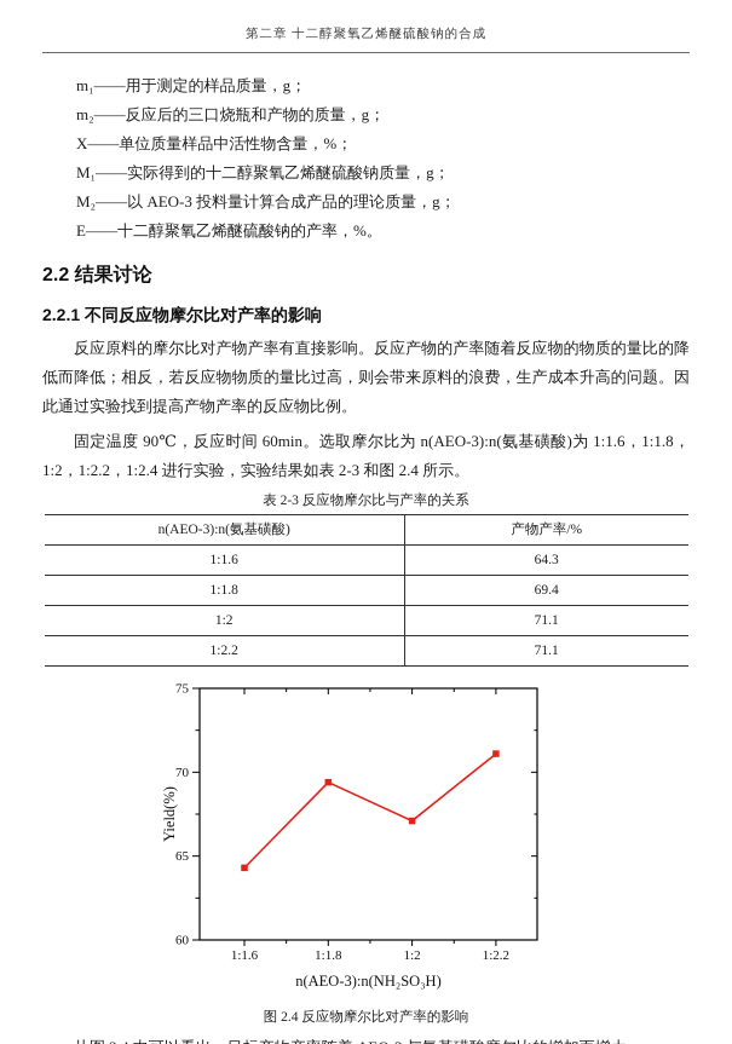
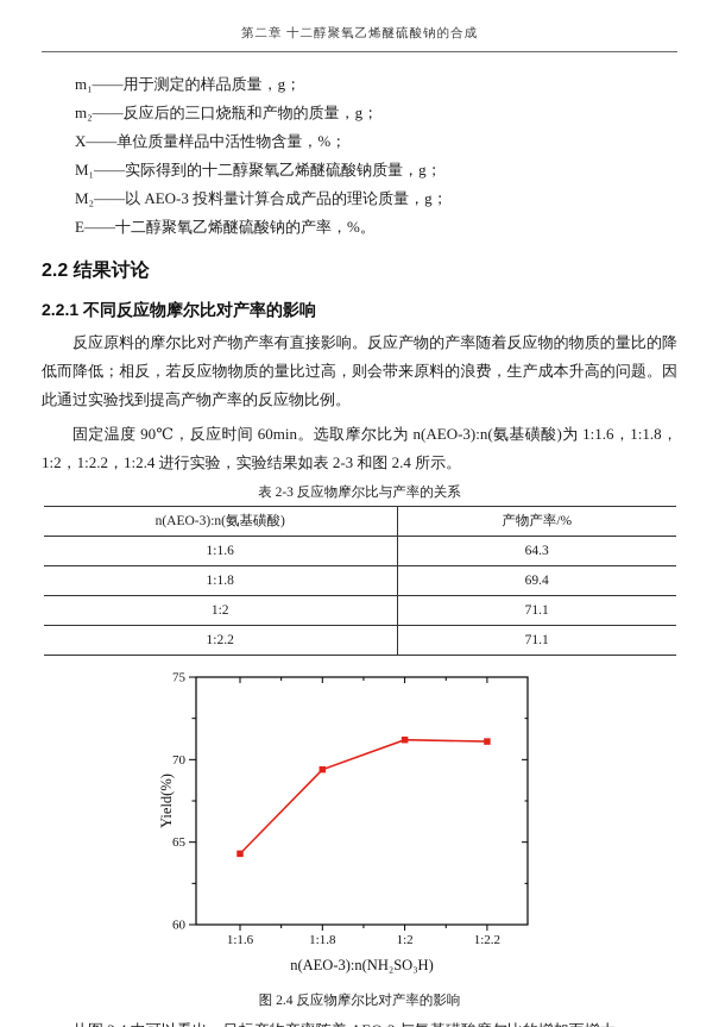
1:2: 67.1 -> 71.2
